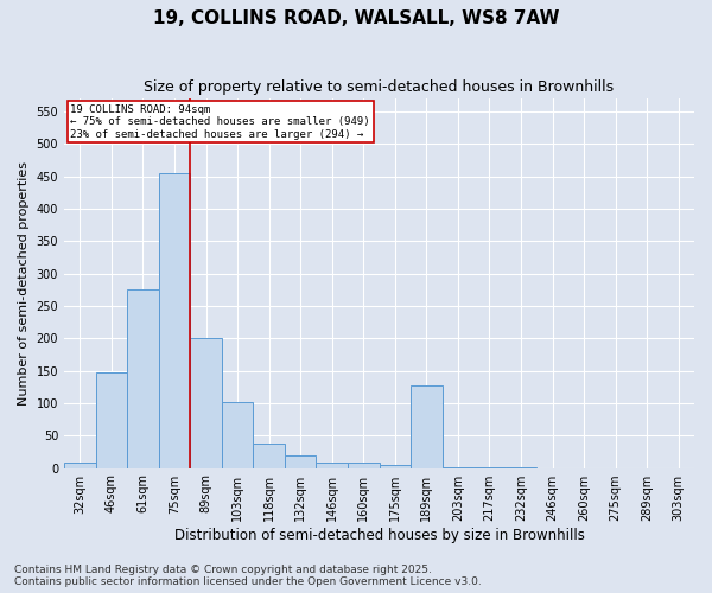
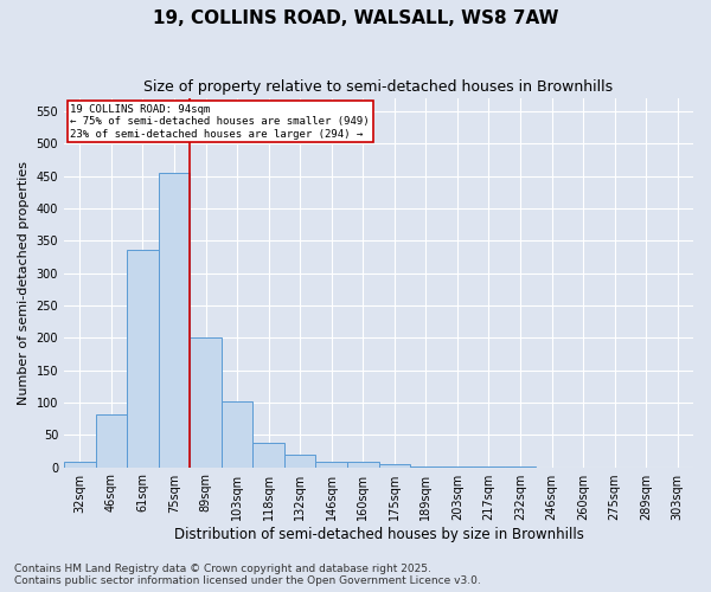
46sqm: 148 -> 82
61sqm: 276 -> 335
189sqm: 128 -> 1
